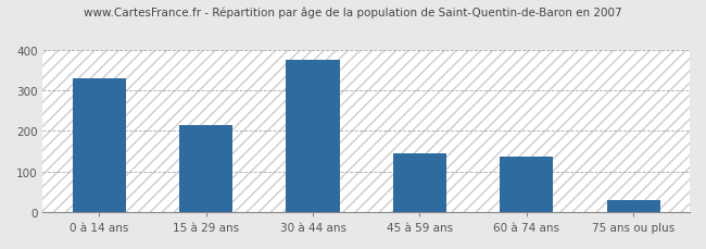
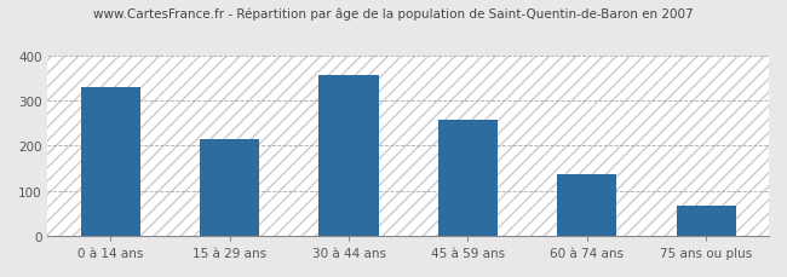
30 à 44 ans: 375 -> 356
45 à 59 ans: 145 -> 258
75 ans ou plus: 30 -> 68
